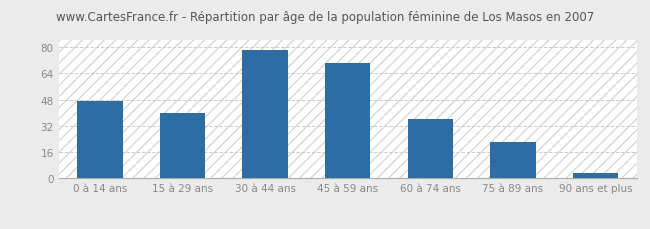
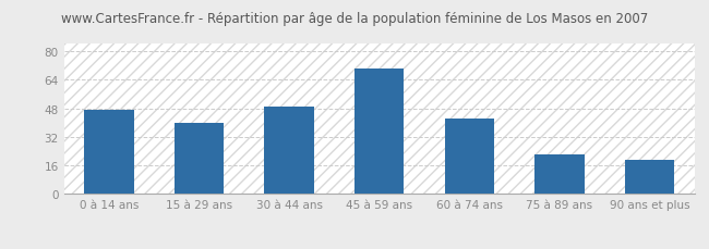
30 à 44 ans: 78 -> 49
60 à 74 ans: 36 -> 42
90 ans et plus: 3 -> 19
